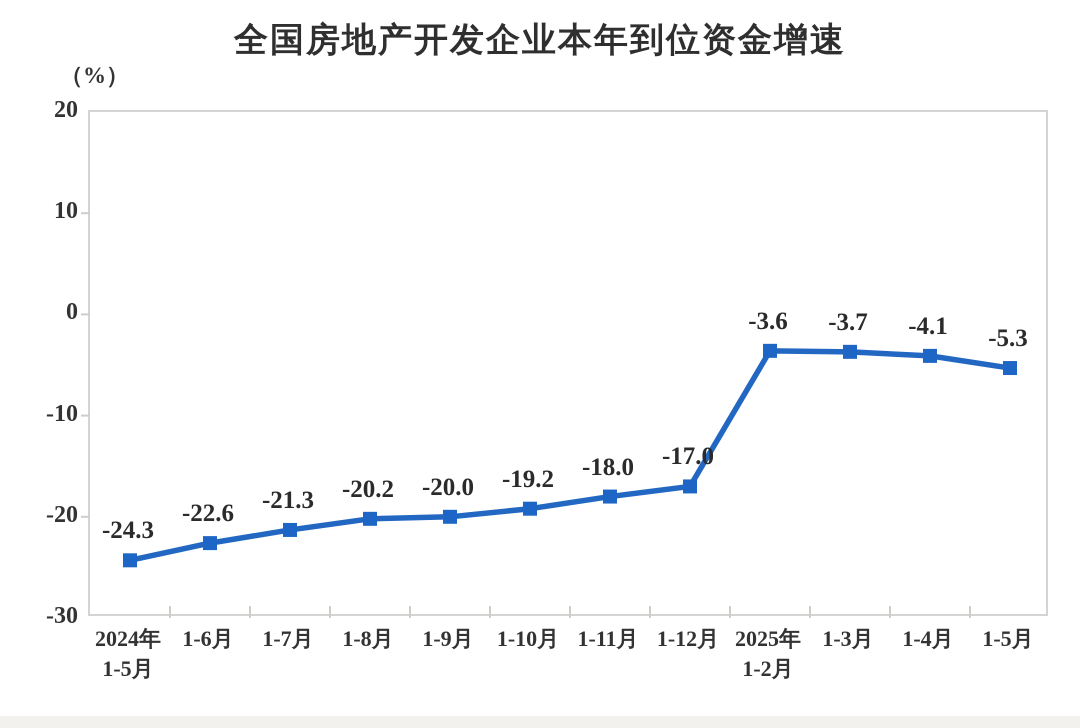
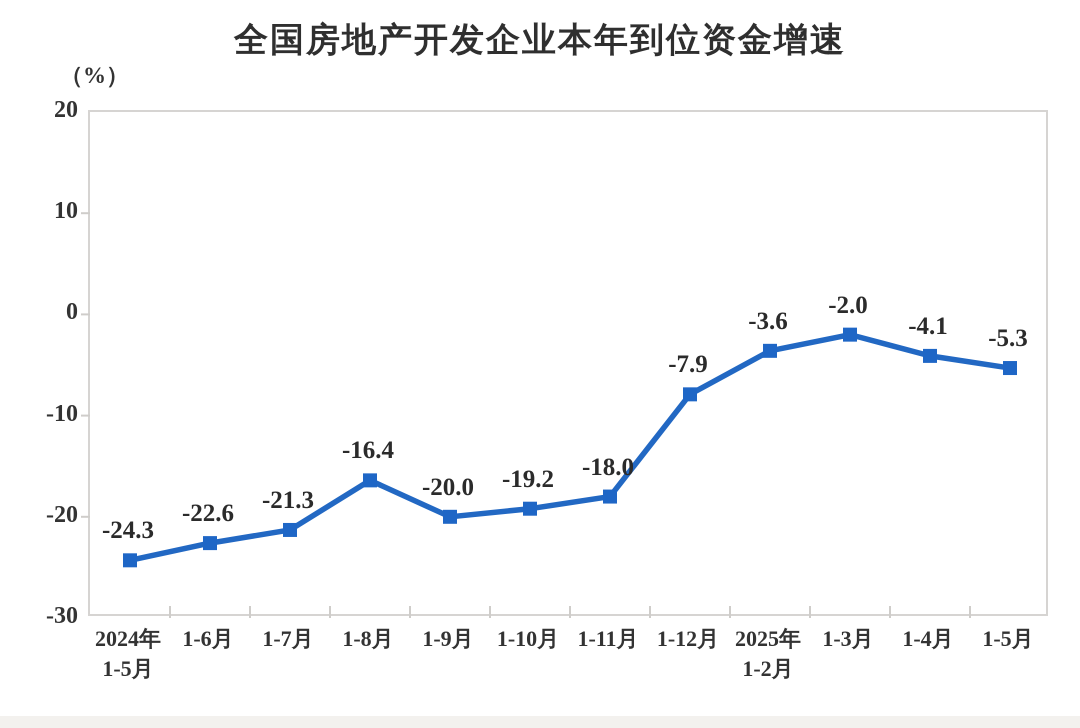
1-8月: -20.2 -> -16.4
1-12月: -17.0 -> -7.9
1-3月: -3.7 -> -2.0
